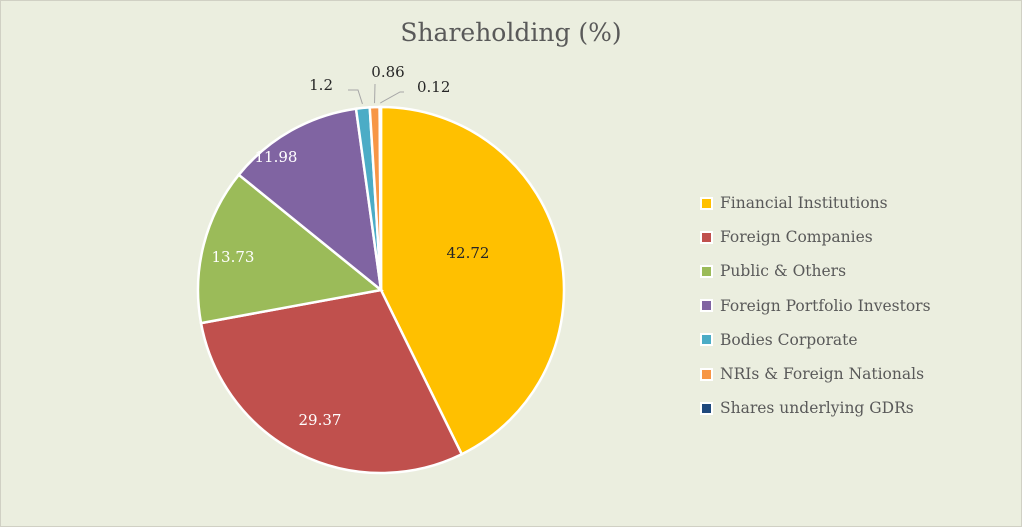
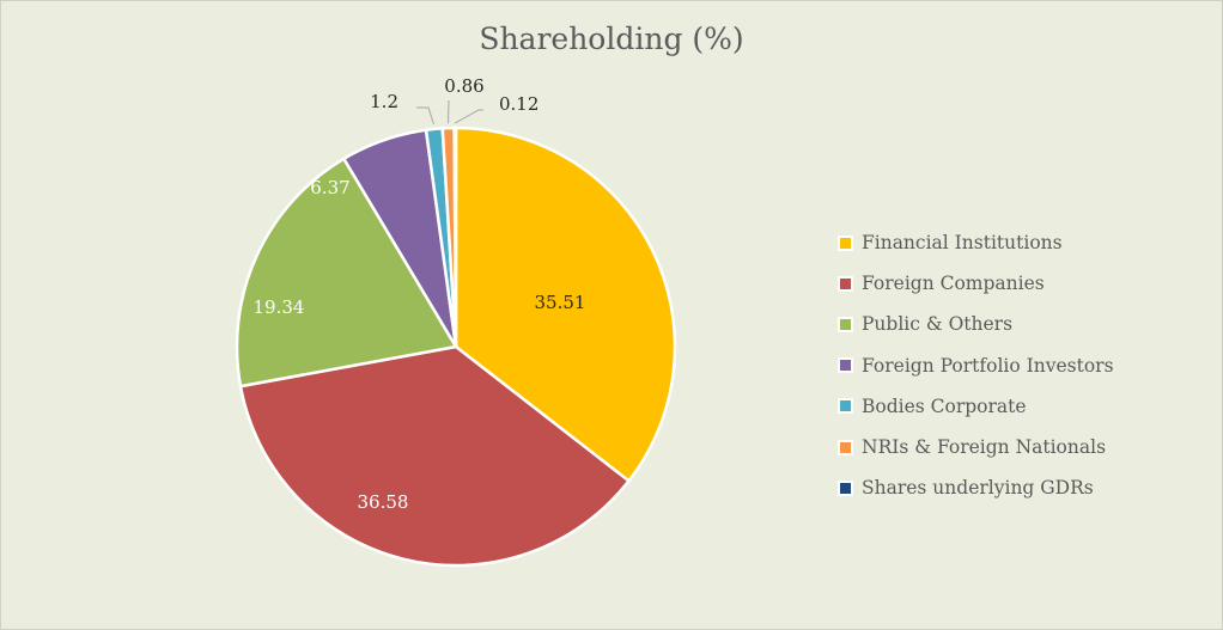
Financial Institutions: 42.72 -> 35.51
Foreign Companies: 29.37 -> 36.58
Public & Others: 13.73 -> 19.34
Foreign Portfolio Investors: 11.98 -> 6.37
